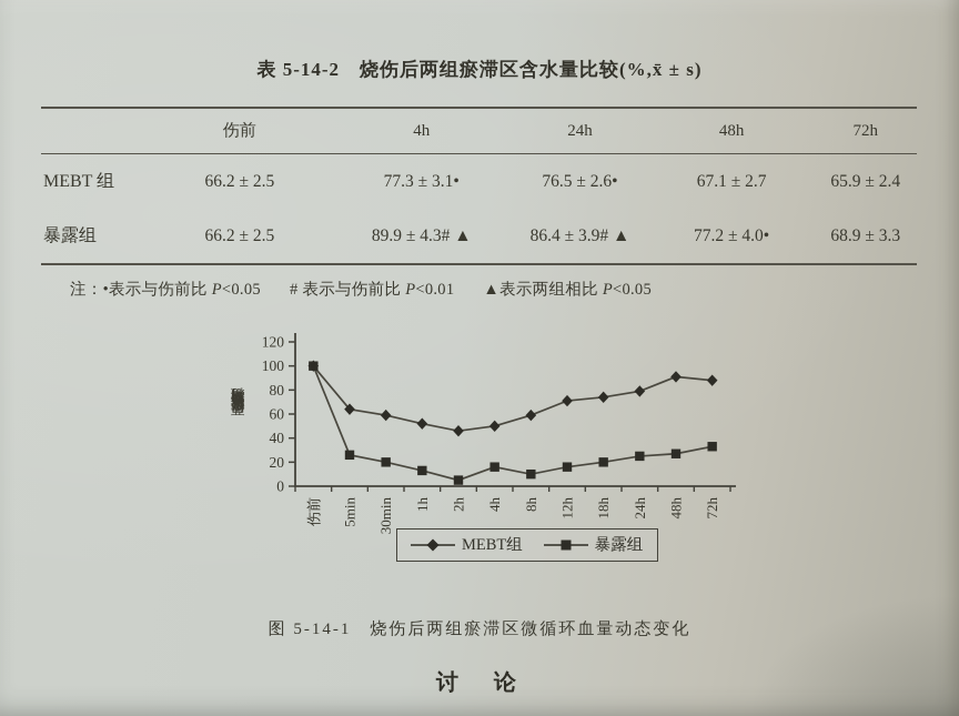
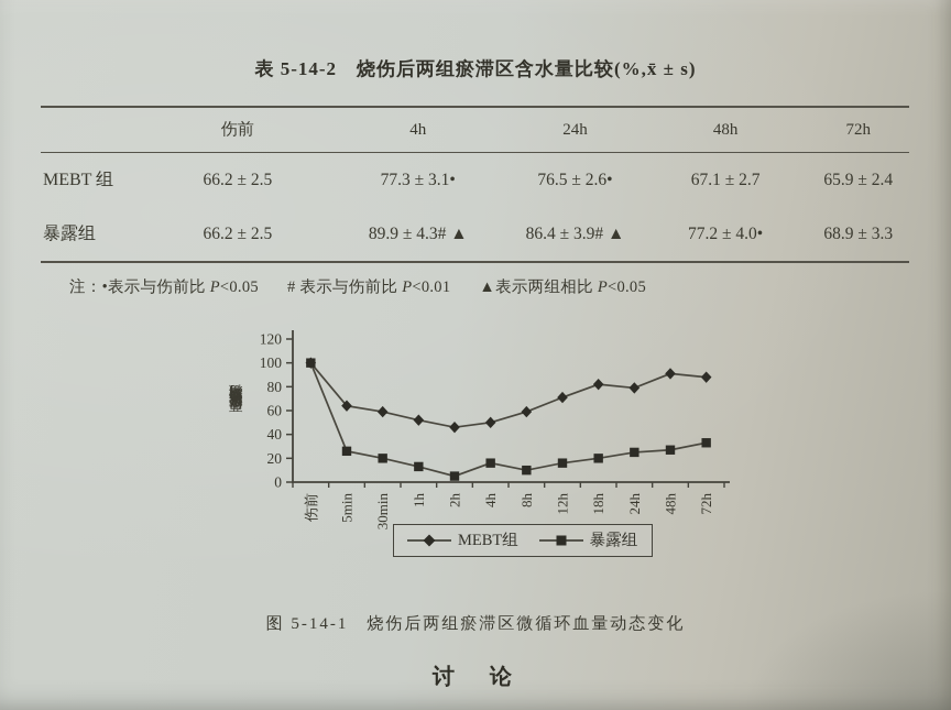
MEBT组/18h: 74 -> 82
